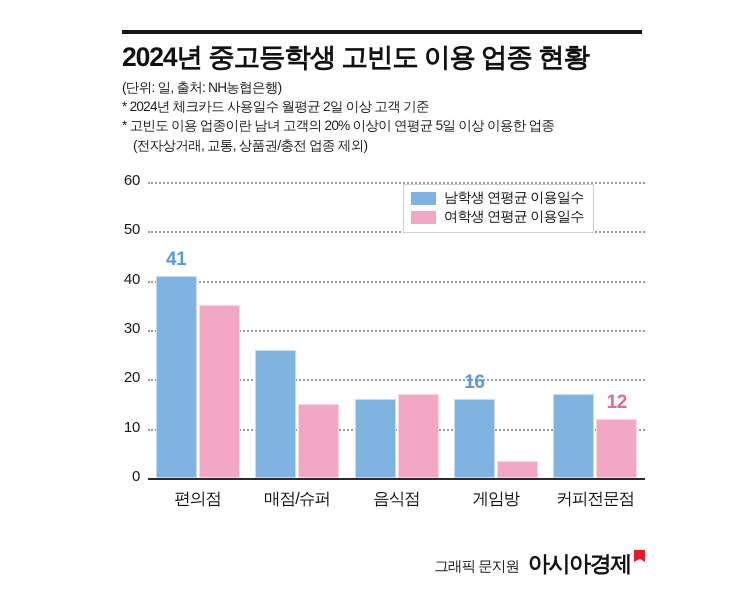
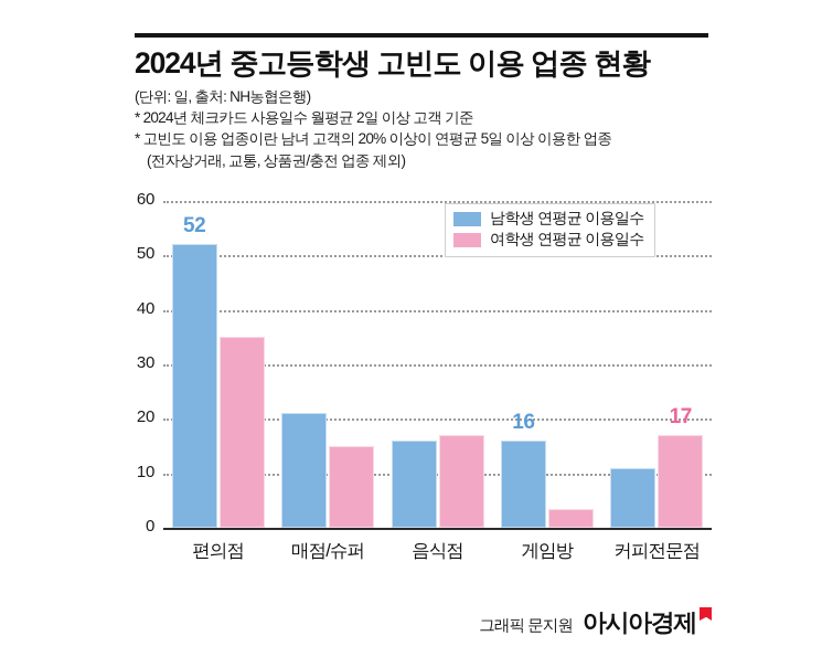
남학생 연평균 이용일수/편의점: 41 -> 52
남학생 연평균 이용일수/매점/슈퍼: 26 -> 21
남학생 연평균 이용일수/커피전문점: 17 -> 11
여학생 연평균 이용일수/커피전문점: 12 -> 17
